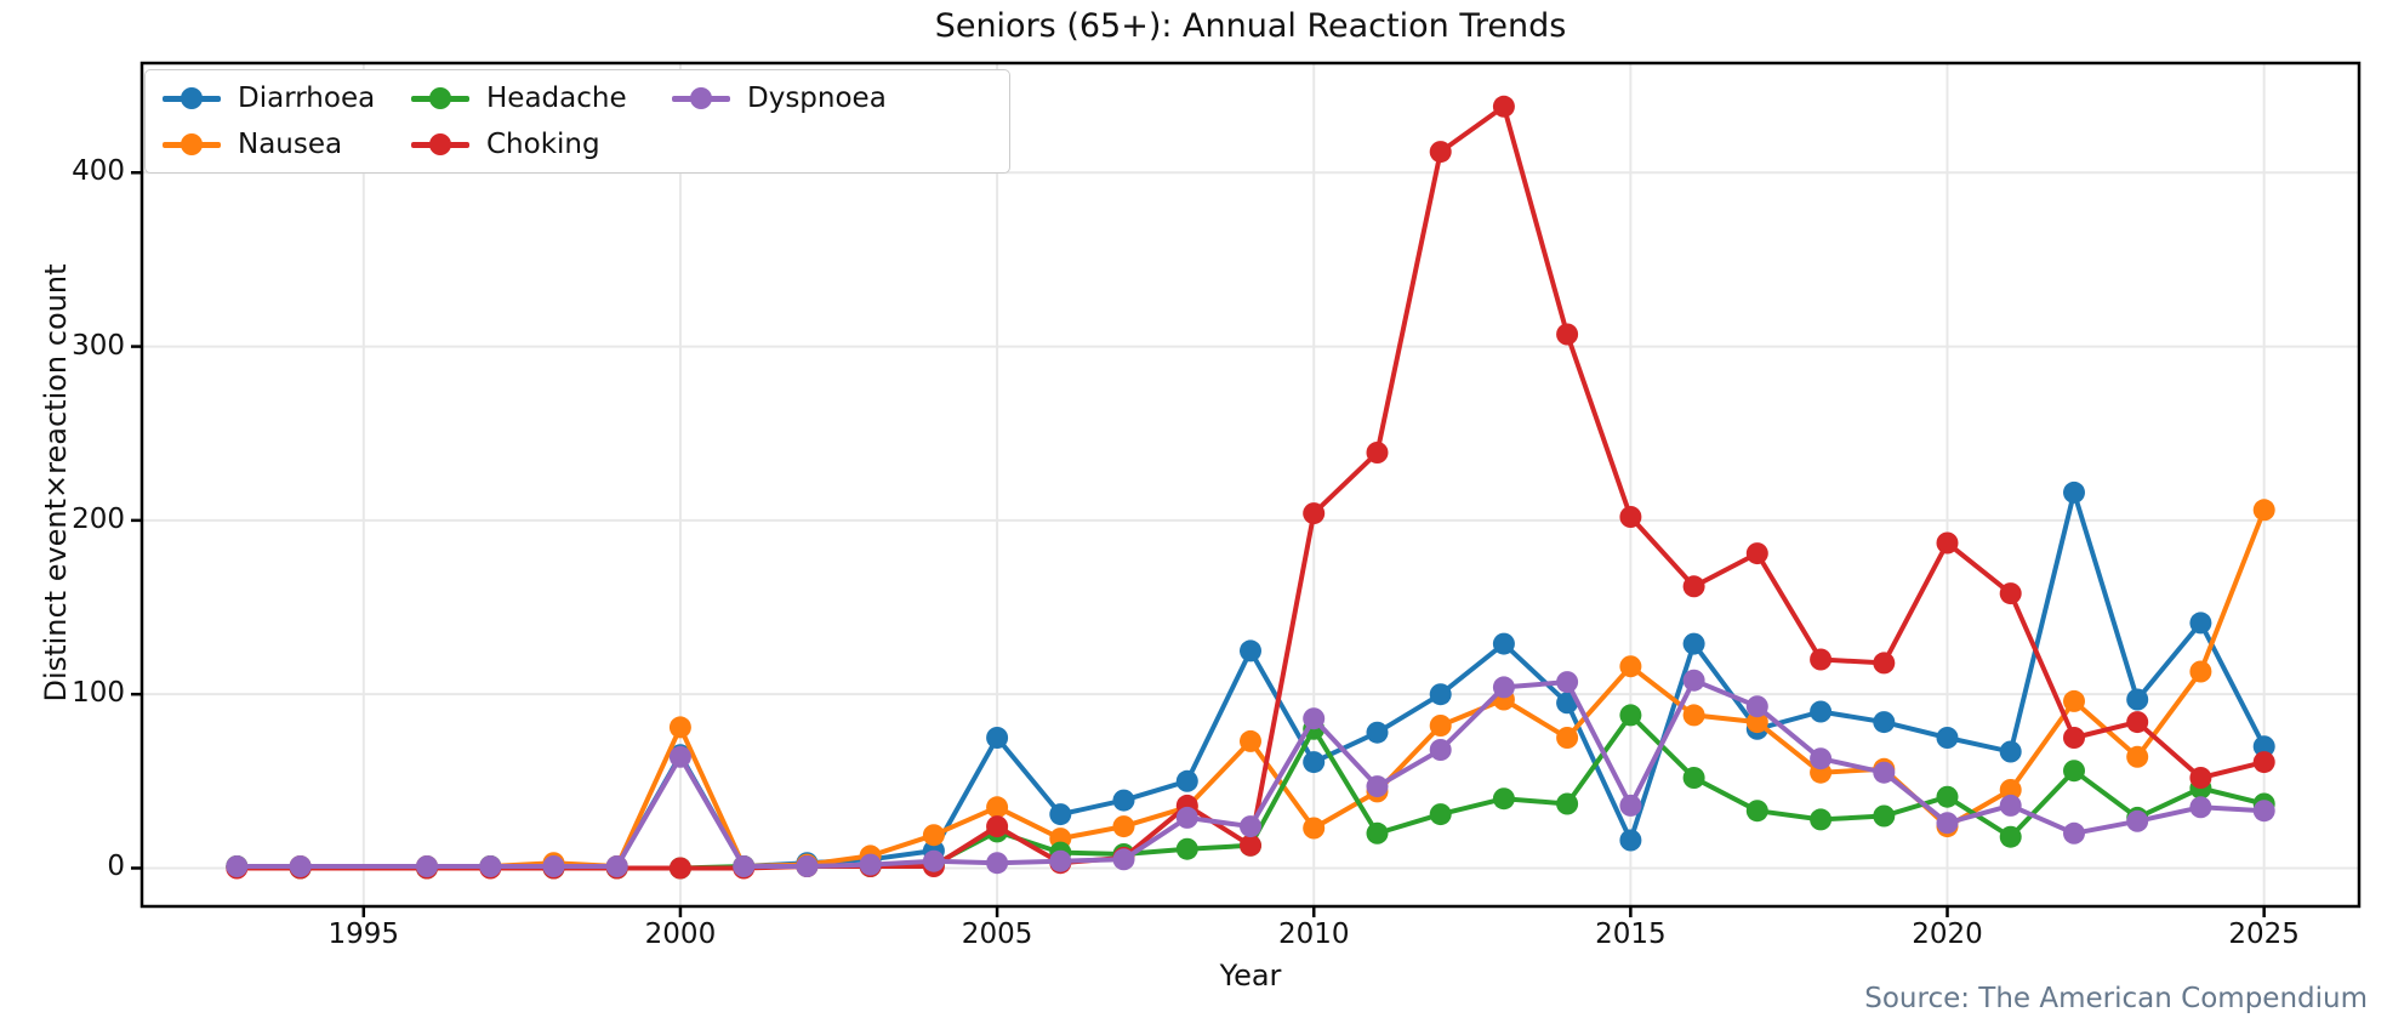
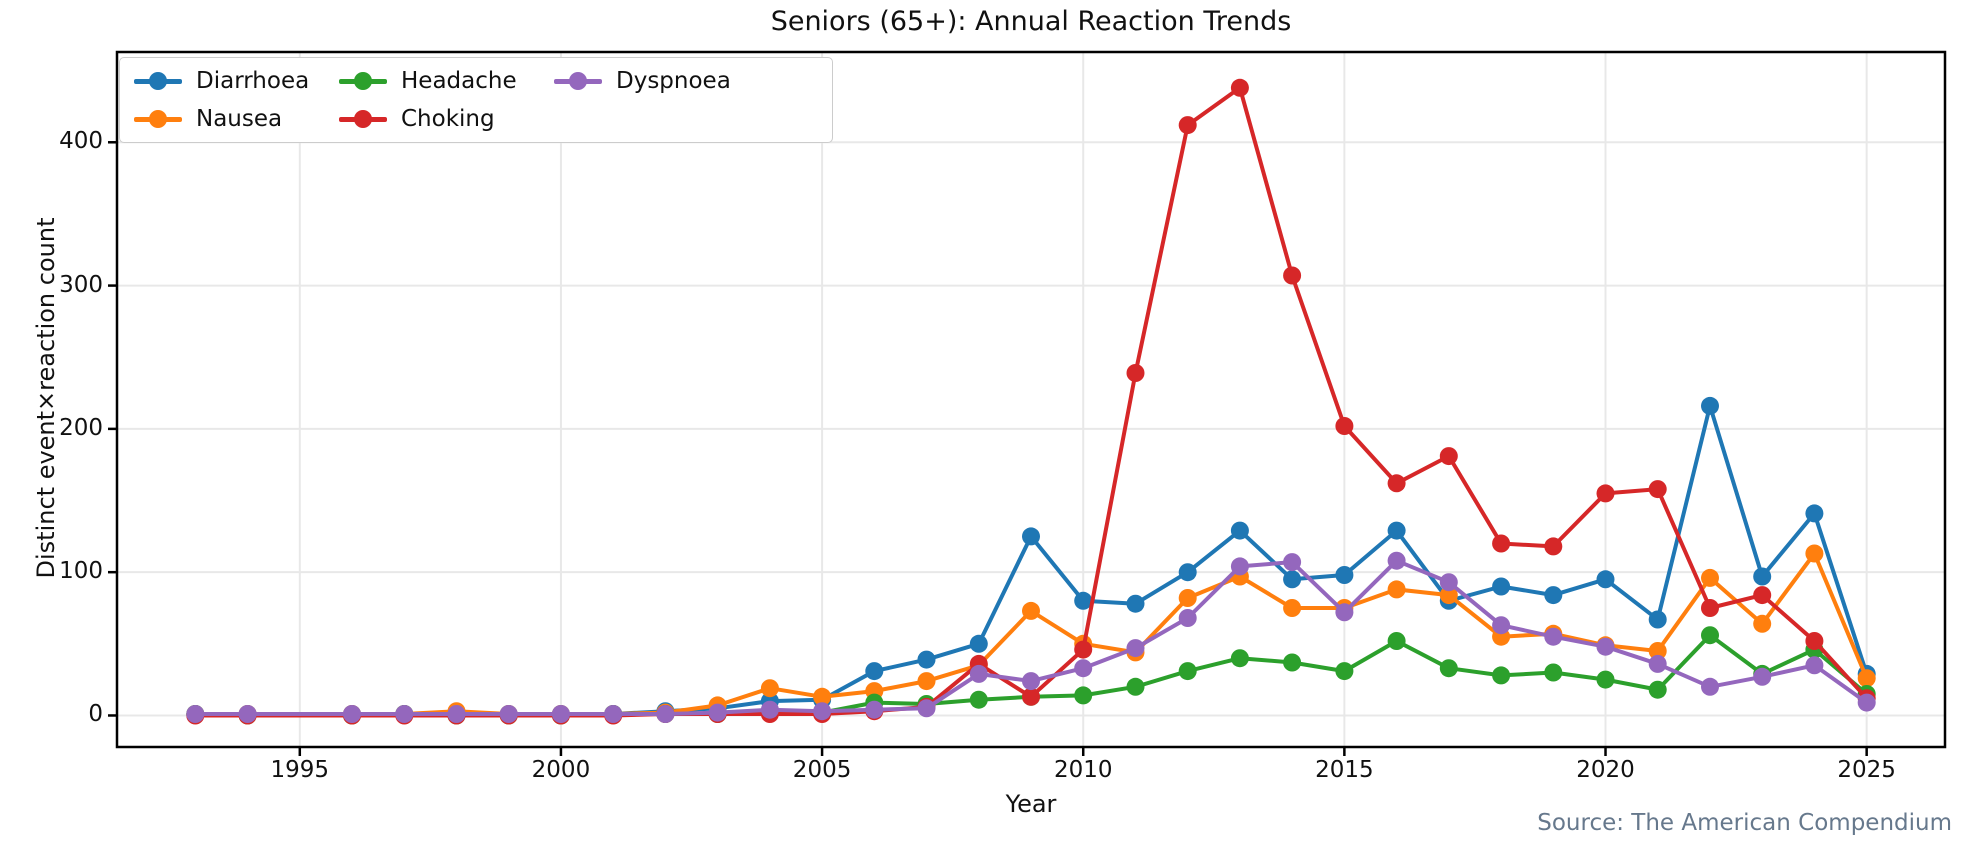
Diarrhoea/2000: 65 -> 1
Nausea/2000: 81 -> 1
Dyspnoea/2000: 64 -> 1
Diarrhoea/2005: 75 -> 11
Nausea/2005: 35 -> 13
Headache/2005: 21 -> 2
Choking/2005: 24 -> 1
Diarrhoea/2010: 61 -> 80
Nausea/2010: 23 -> 50
Headache/2010: 80 -> 14
Choking/2010: 204 -> 46
Dyspnoea/2010: 86 -> 33
Diarrhoea/2015: 16 -> 98
Nausea/2015: 116 -> 75
Headache/2015: 88 -> 31
Dyspnoea/2015: 36 -> 72
Diarrhoea/2020: 75 -> 95
Nausea/2020: 24 -> 49
Headache/2020: 41 -> 25
Choking/2020: 187 -> 155
Dyspnoea/2020: 26 -> 48
Diarrhoea/2025: 70 -> 29
Nausea/2025: 206 -> 26
Headache/2025: 37 -> 15
Choking/2025: 61 -> 12
Dyspnoea/2025: 33 -> 9
